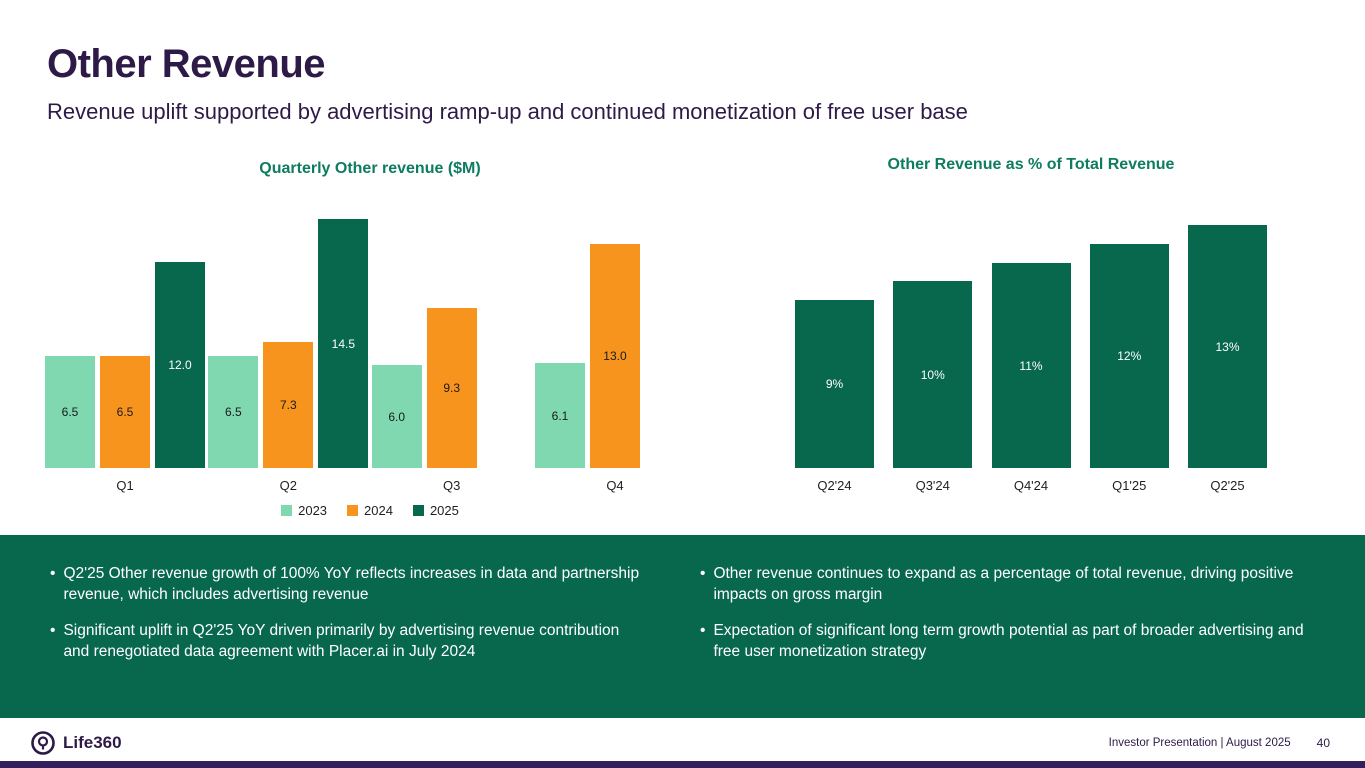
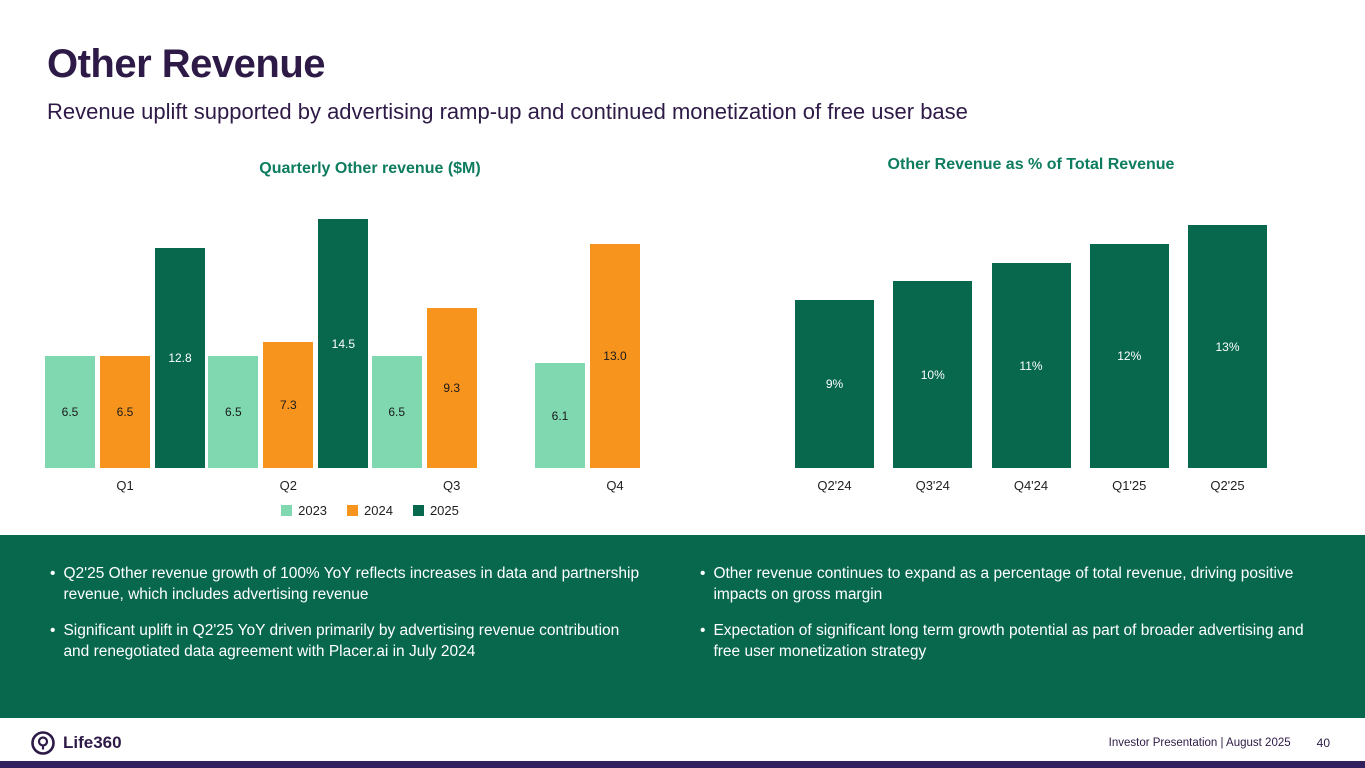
Quarterly Other revenue ($M)/2025/Q1: 12.0 -> 12.8
Quarterly Other revenue ($M)/2023/Q3: 6.0 -> 6.5
